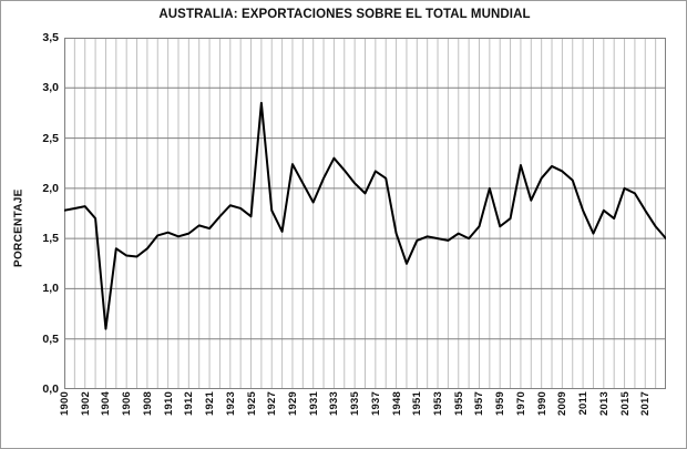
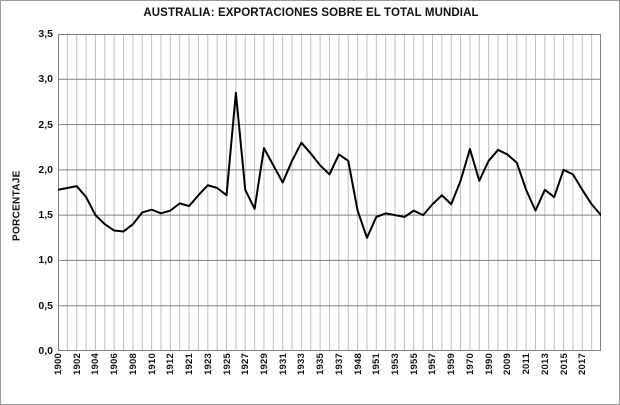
1904: 0,6 -> 1,5
1957: 2,0 -> 1,7
1959: 1,7 -> 1,9
